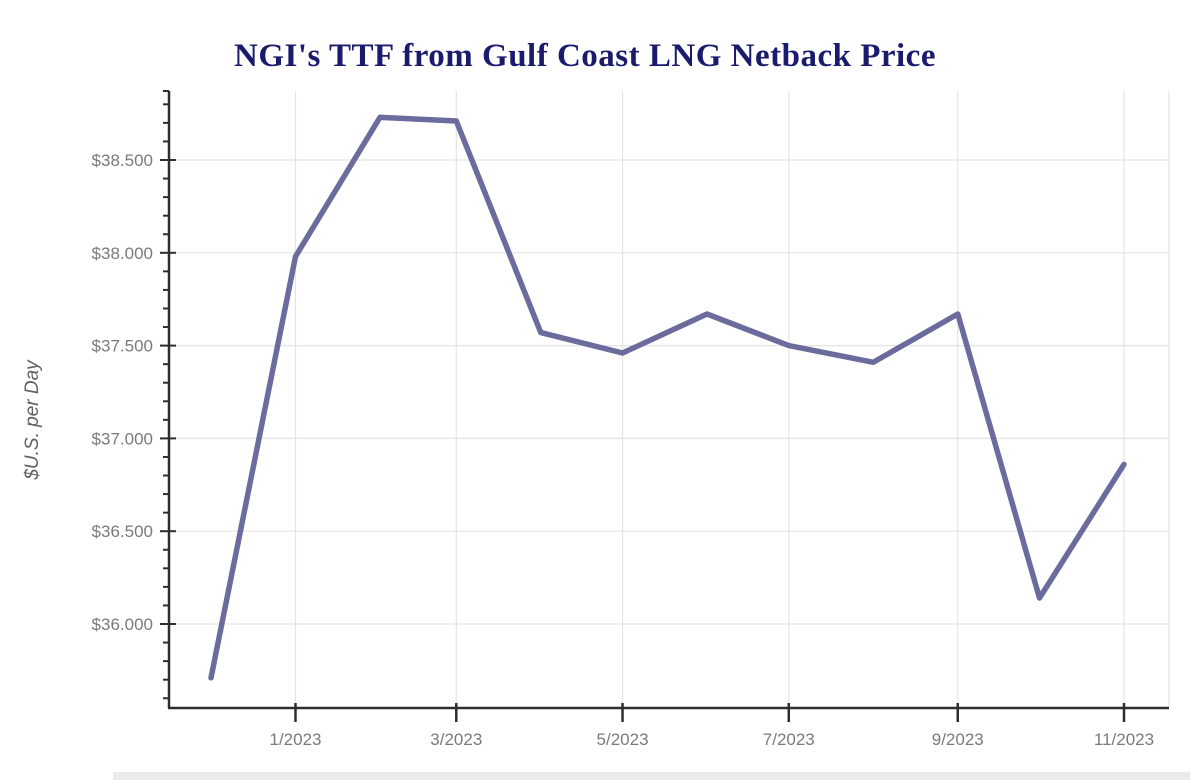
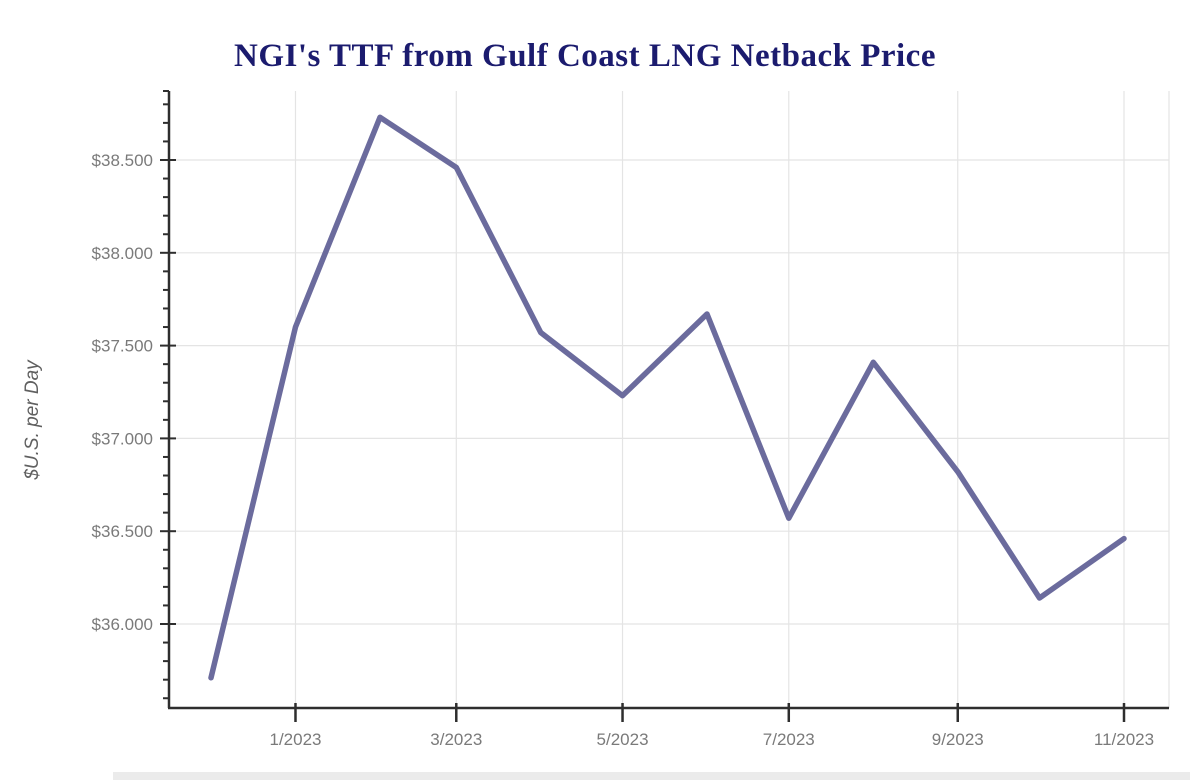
1/2023: $37.98 -> $37.60
3/2023: $38.71 -> $38.46
5/2023: $37.46 -> $37.23
7/2023: $37.50 -> $36.57
9/2023: $37.67 -> $36.82
11/2023: $36.86 -> $36.46
